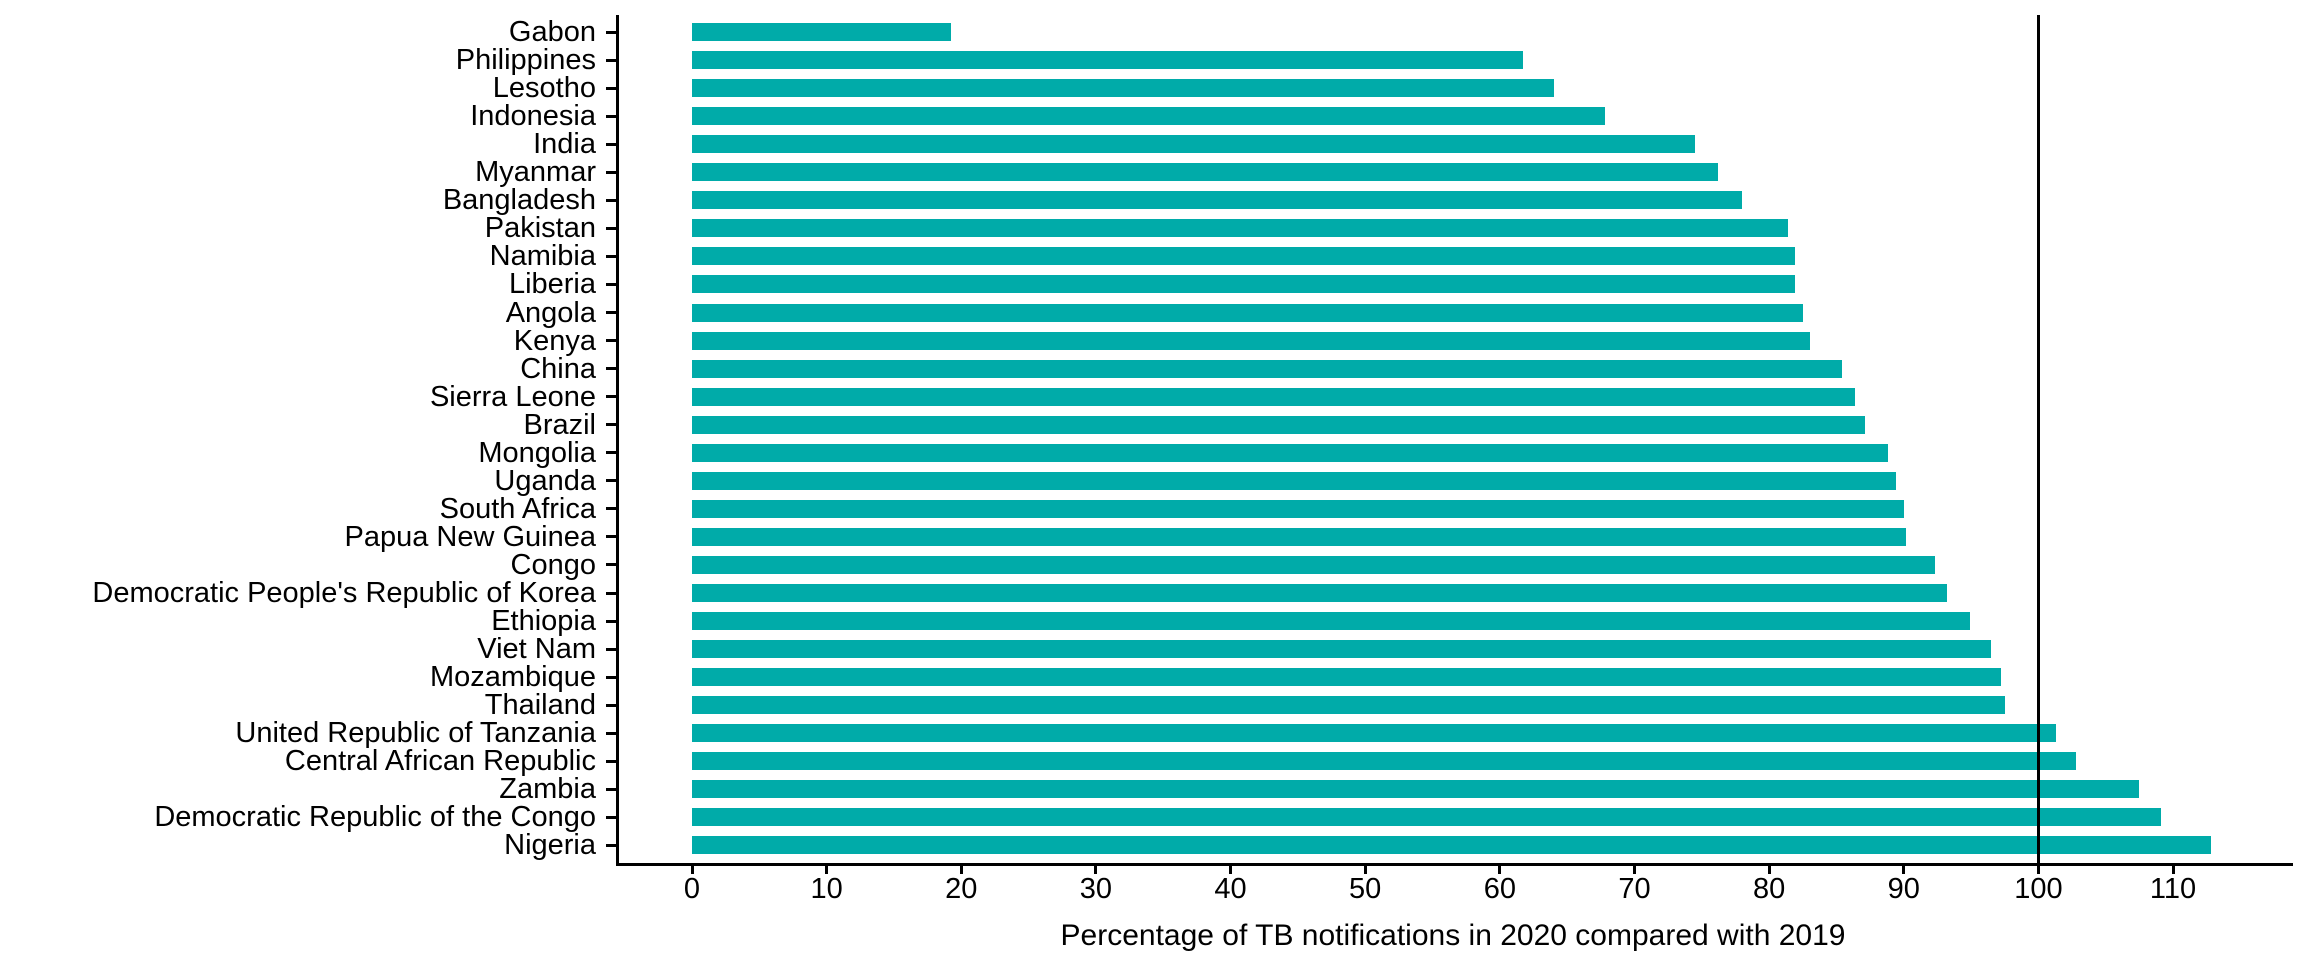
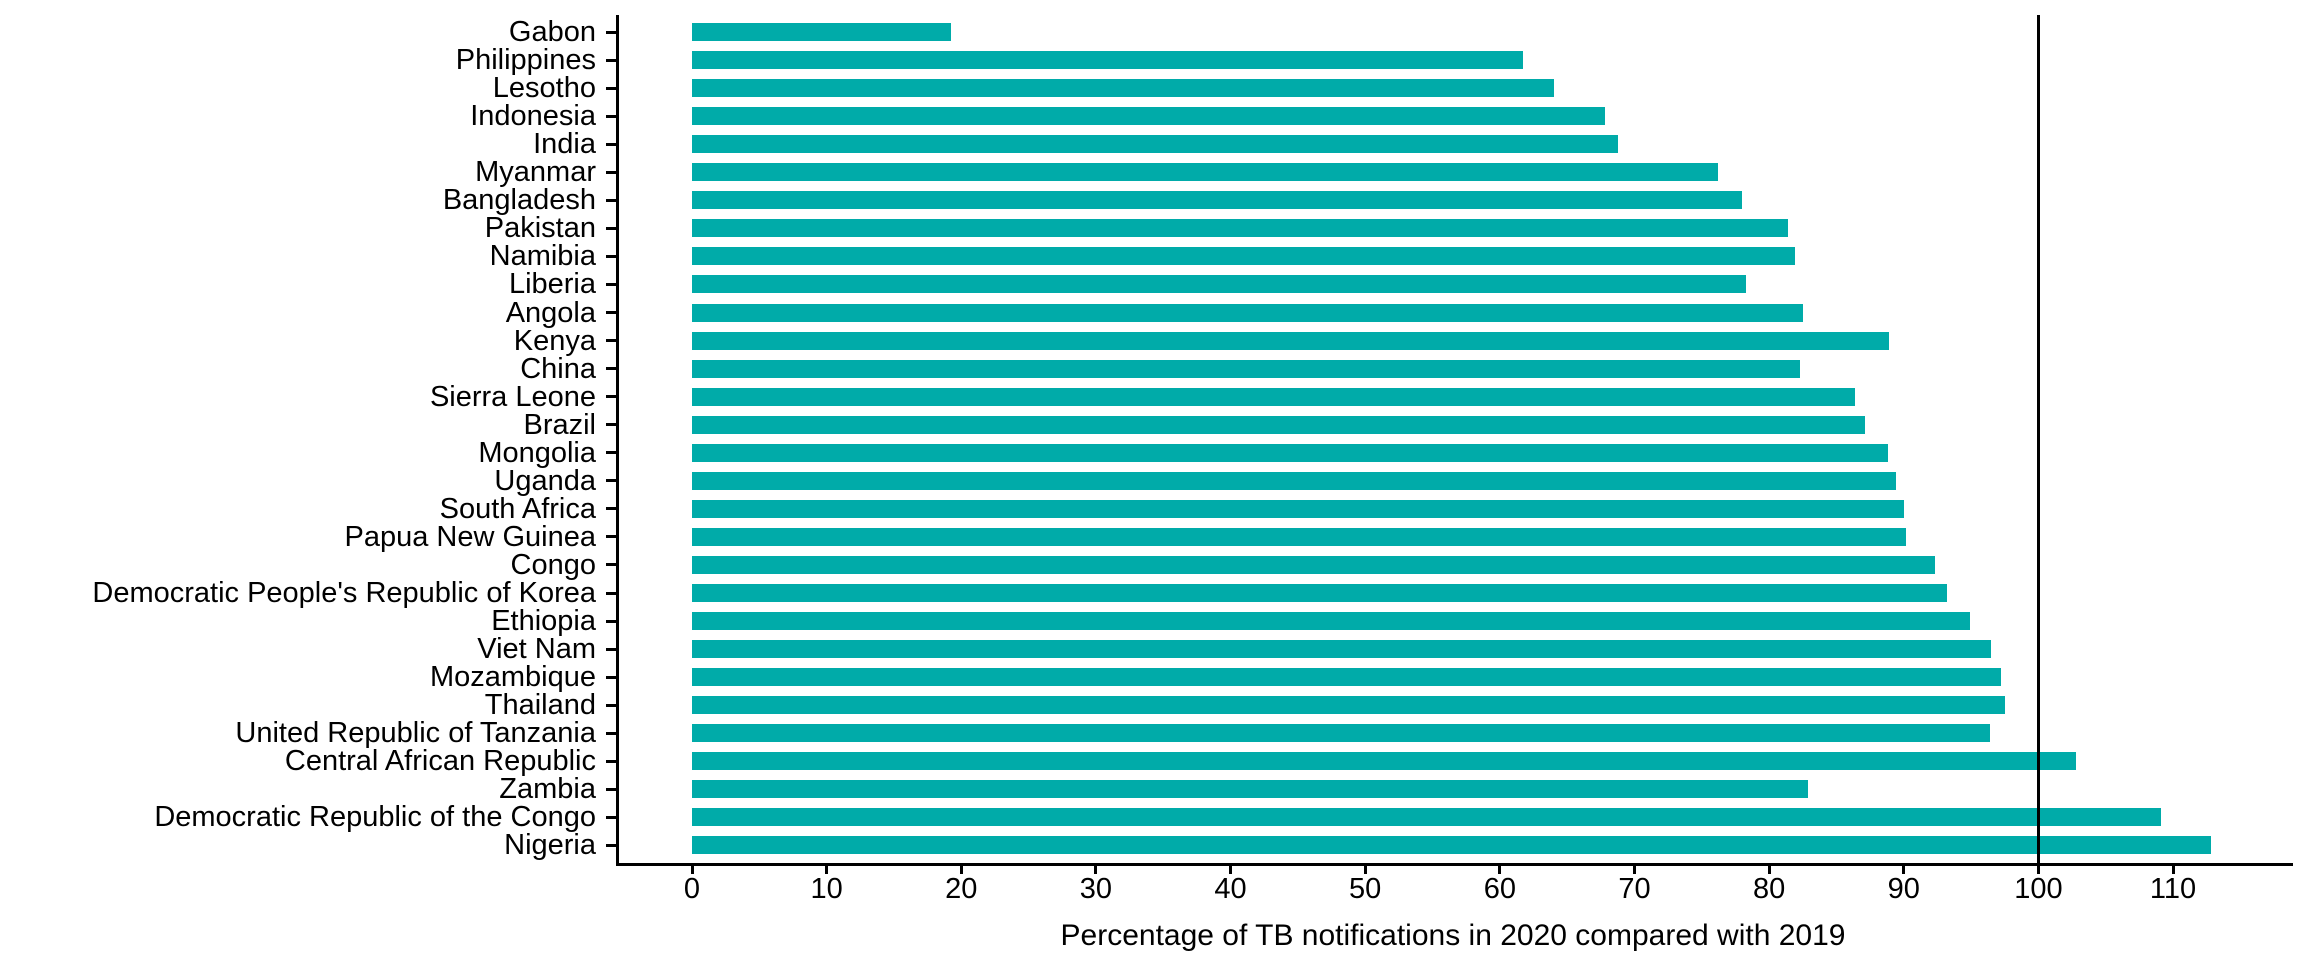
India: 74.5 -> 68.8
Liberia: 81.9 -> 78.3
Kenya: 83.0 -> 88.9
China: 85.4 -> 82.3
United Republic of Tanzania: 101.3 -> 96.4
Zambia: 107.5 -> 82.9
